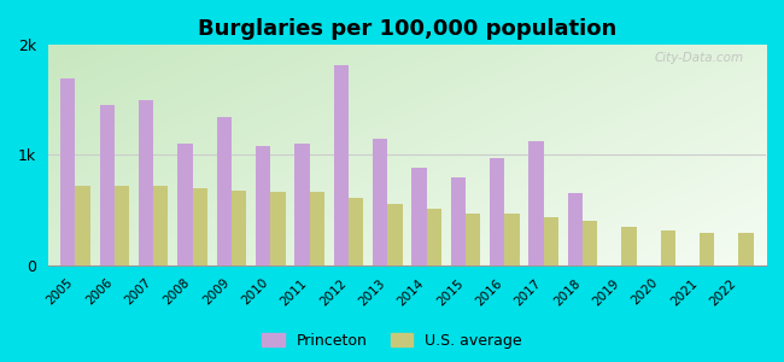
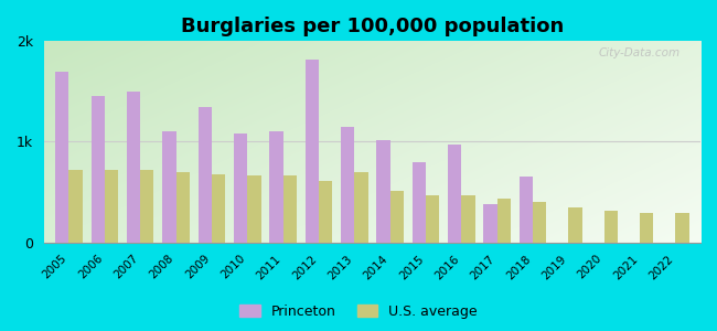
U.S. average/2013: 0.56k -> 0.70k
Princeton/2014: 0.88k -> 1.02k
Princeton/2017: 1.13k -> 0.38k
